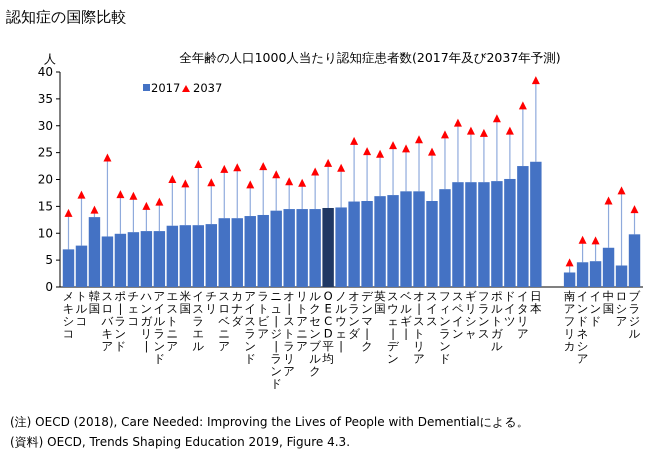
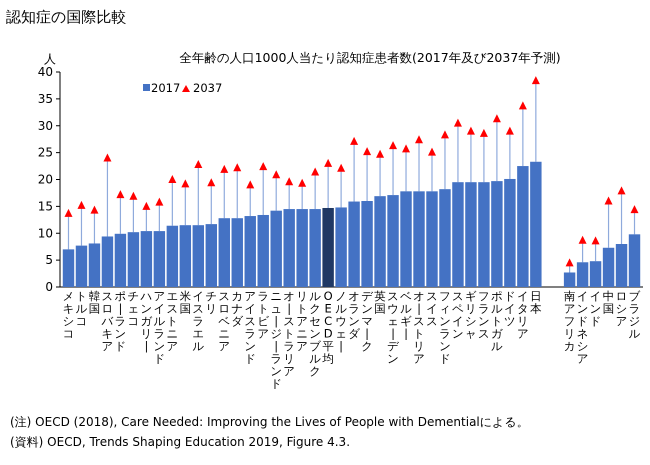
2037/トルコ: 17 -> 15
2017/韓国: 13 -> 8
2017/スイス: 16 -> 18
2017/ロシア: 4 -> 8
